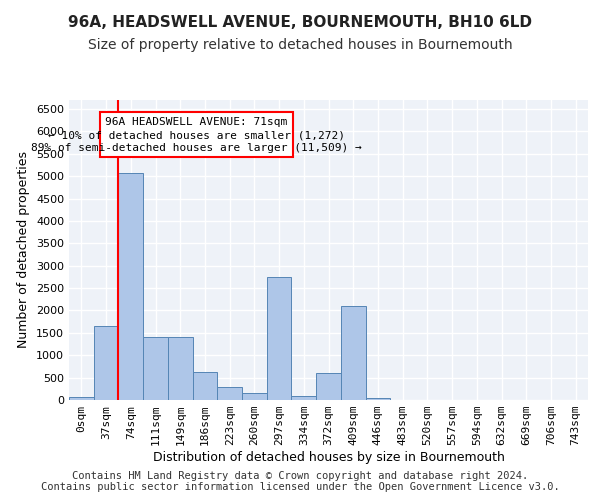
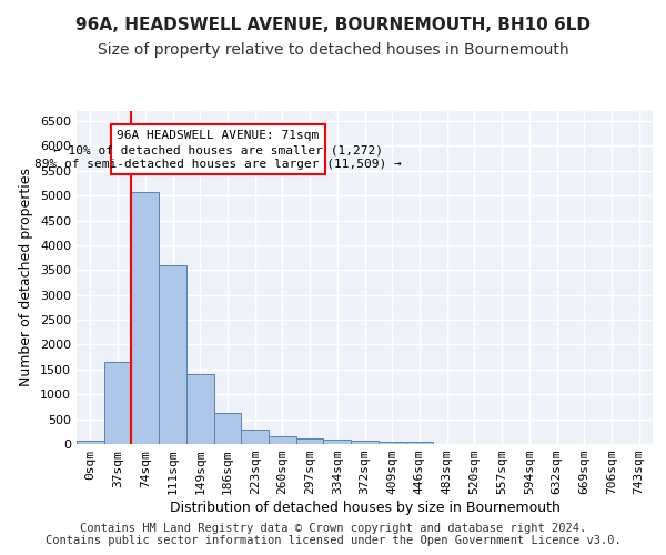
111sqm: 1400 -> 3600
297sqm: 2750 -> 120
372sqm: 600 -> 60
409sqm: 2100 -> 40
